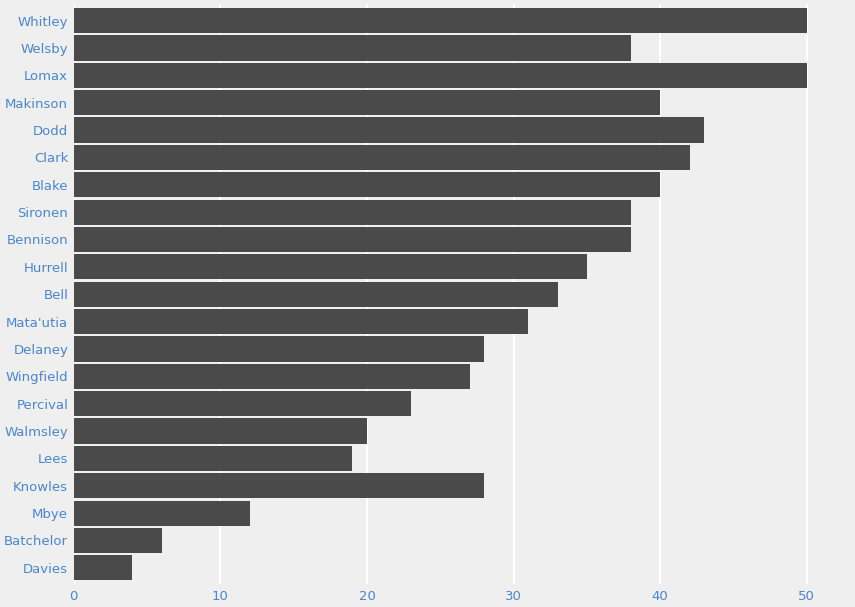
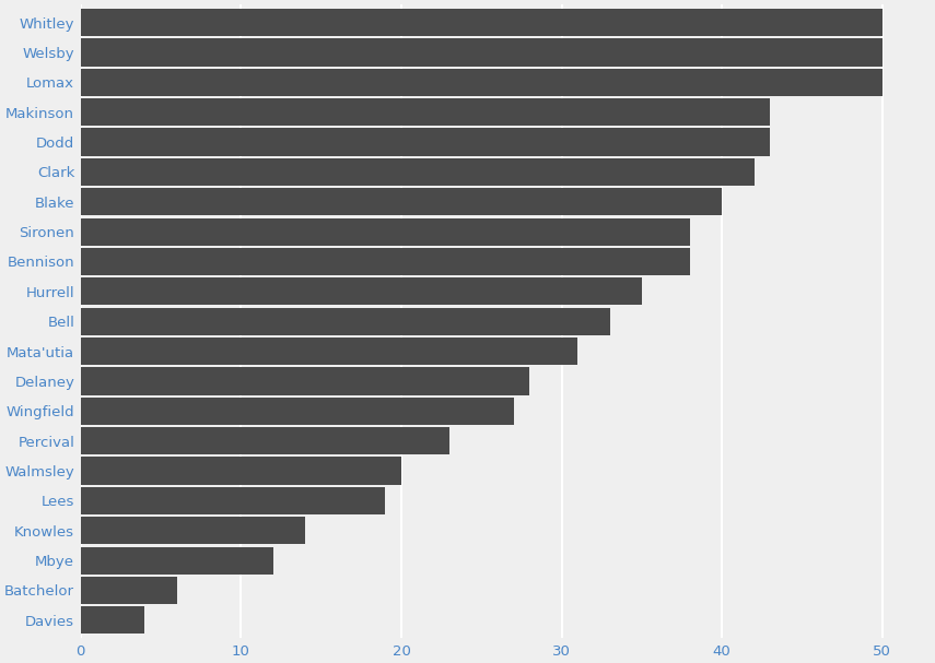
Welsby: 38 -> 50
Makinson: 40 -> 43
Knowles: 28 -> 14
